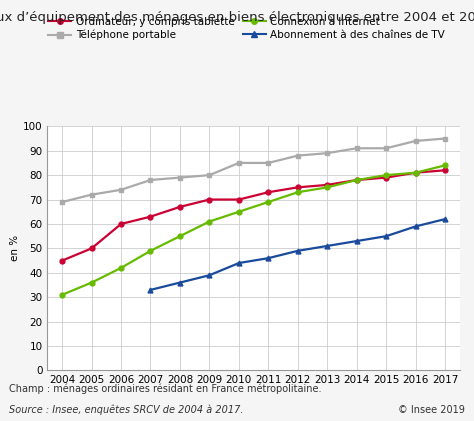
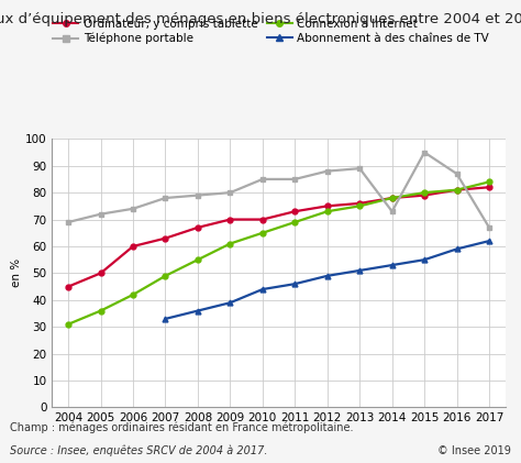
Téléphone portable/2014: 91 -> 73
Téléphone portable/2015: 91 -> 95
Téléphone portable/2016: 94 -> 87
Téléphone portable/2017: 95 -> 67
